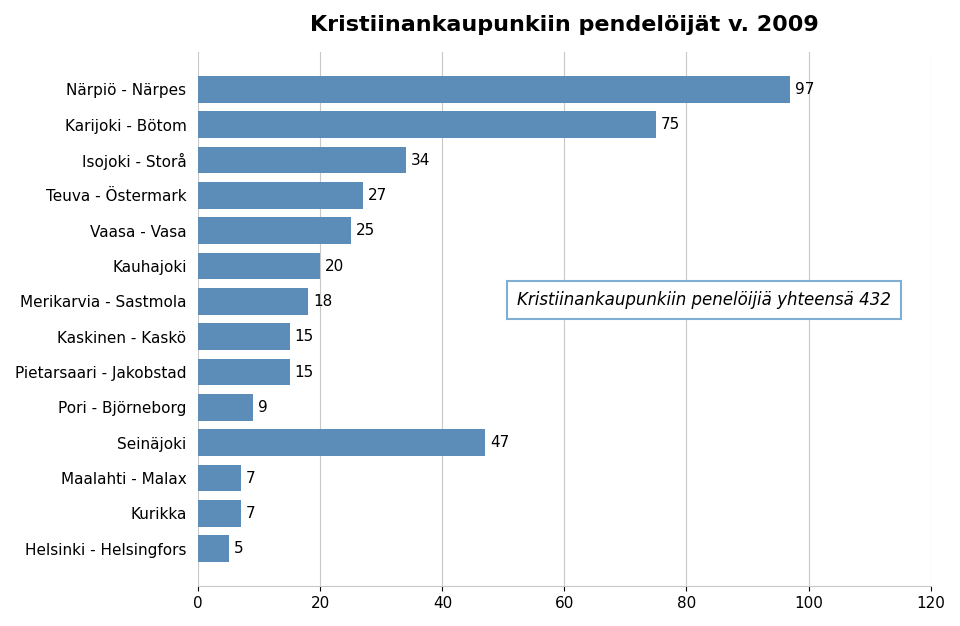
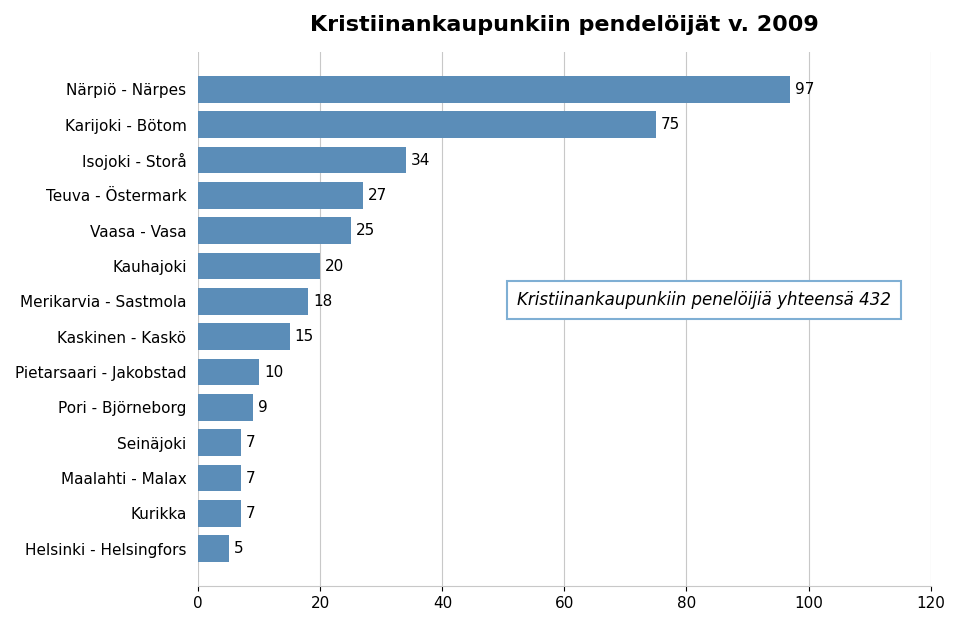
Pietarsaari - Jakobstad: 15 -> 10
Seinäjoki: 47 -> 7
